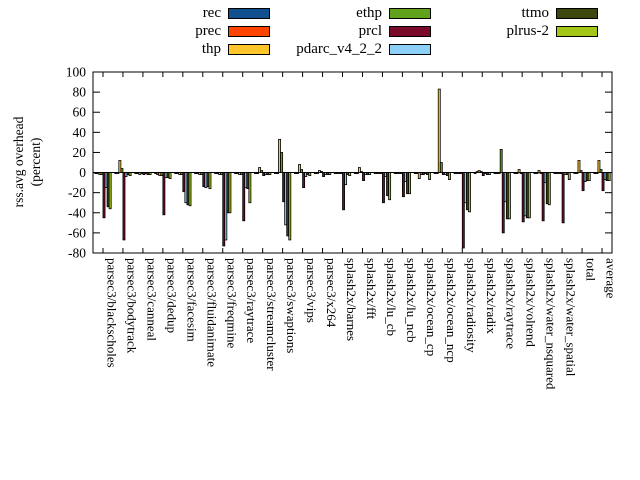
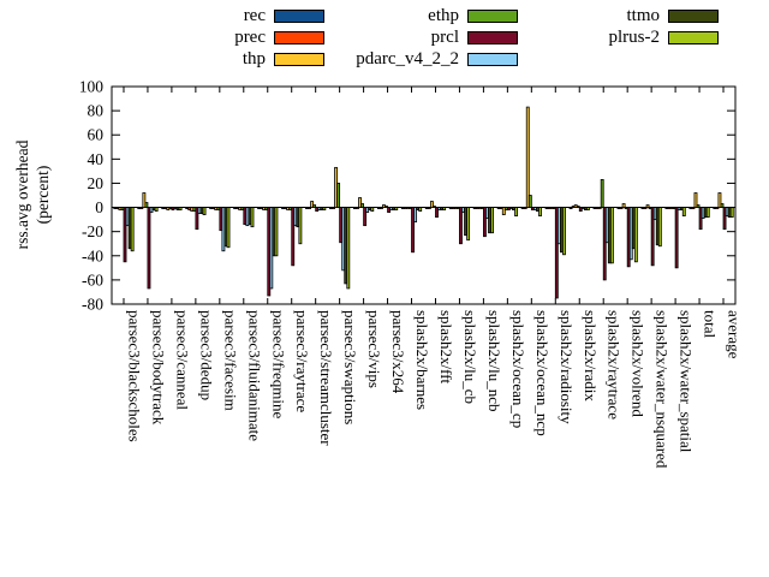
prcl/parsec3/dedup: -42 -> -18
pdarc_v4_2_2/parsec3/facesim: -30 -> -36
ttmo/splash2x/volrend: -45 -> -34
